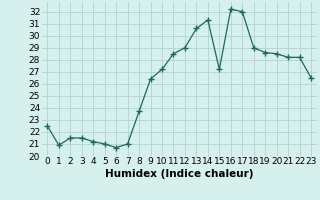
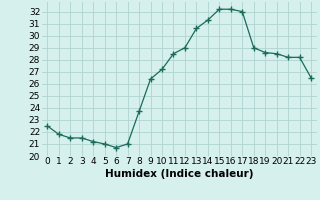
1: 20.9 -> 21.8
15: 27.2 -> 32.2
